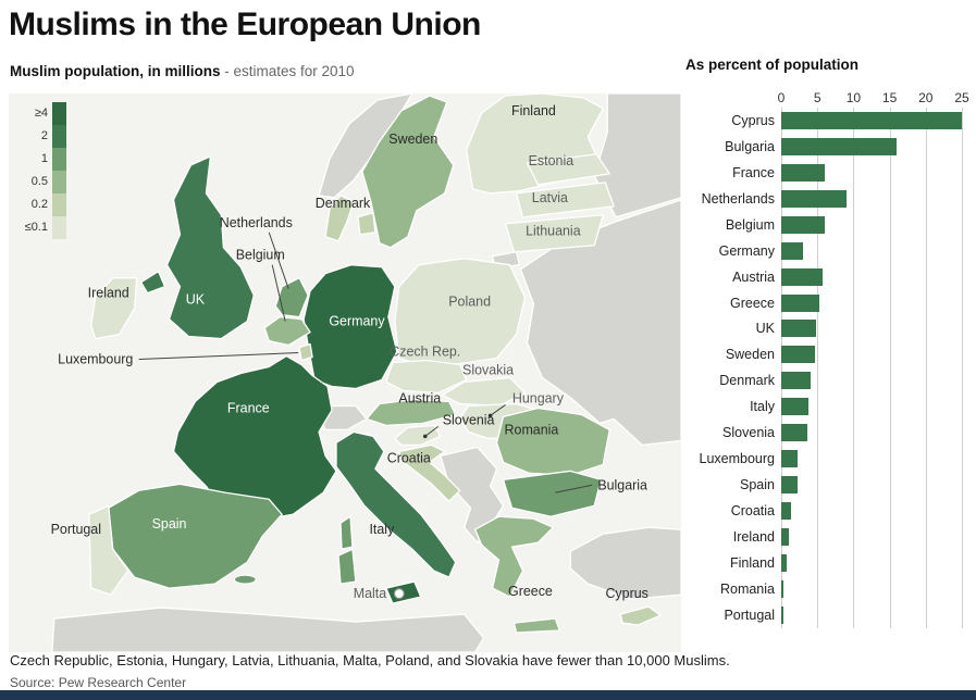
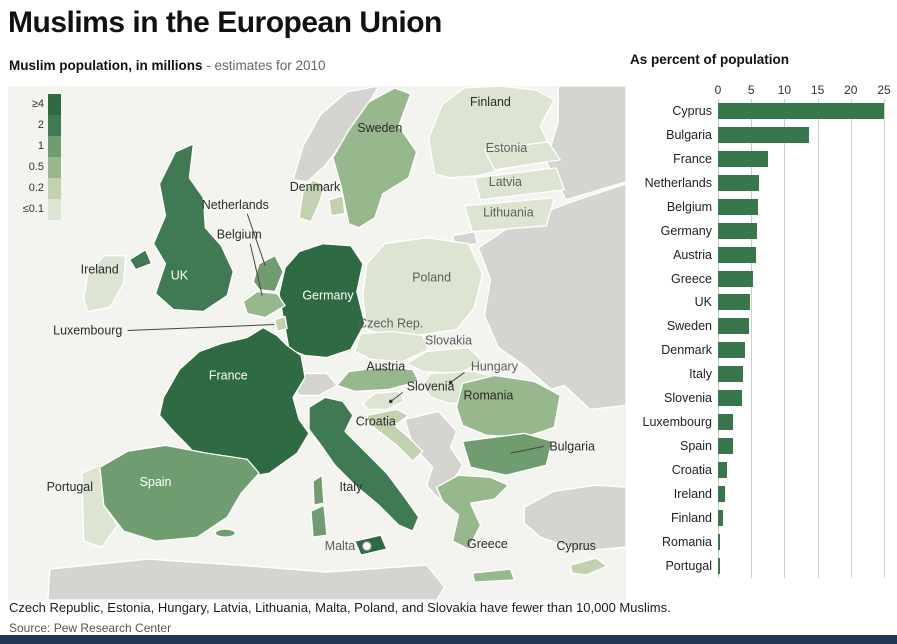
Bulgaria: 16 -> 14
France: 6 -> 8
Netherlands: 9 -> 6
Germany: 3 -> 6
